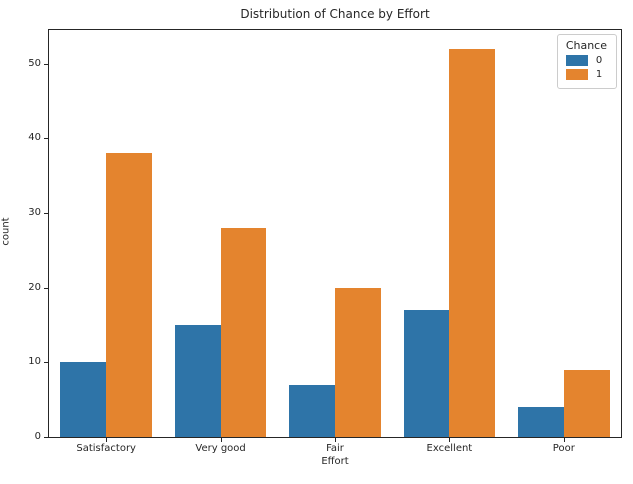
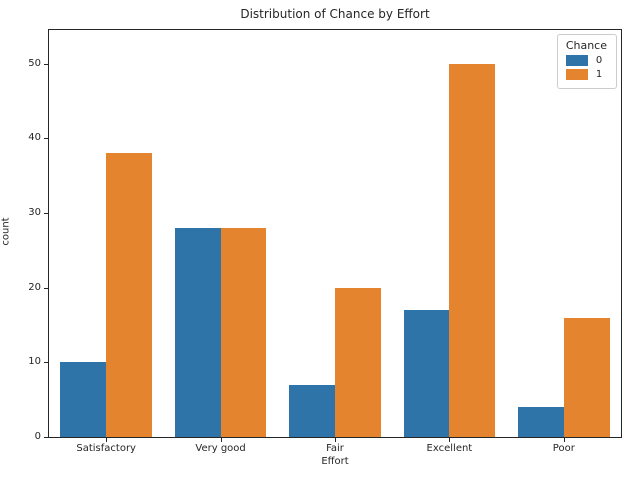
0/Very good: 15 -> 28
1/Excellent: 52 -> 50
1/Poor: 9 -> 16
